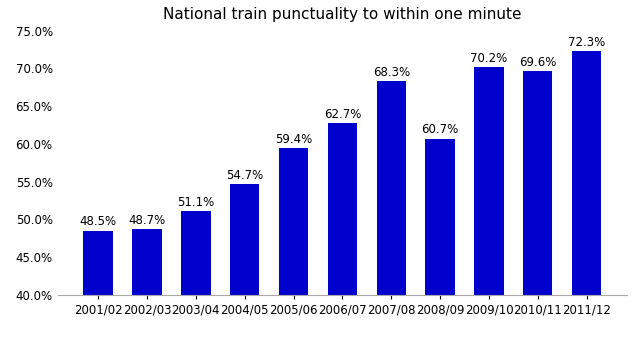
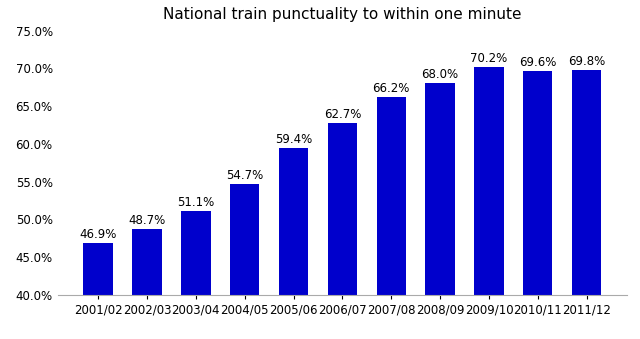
2001/02: 48.5% -> 46.9%
2007/08: 68.3% -> 66.2%
2008/09: 60.7% -> 68.0%
2011/12: 72.3% -> 69.8%
